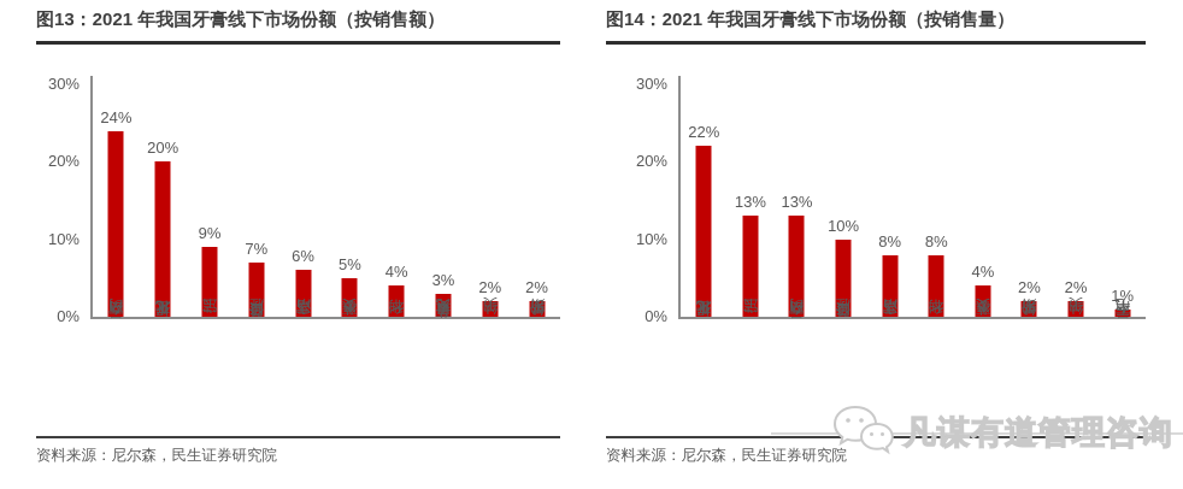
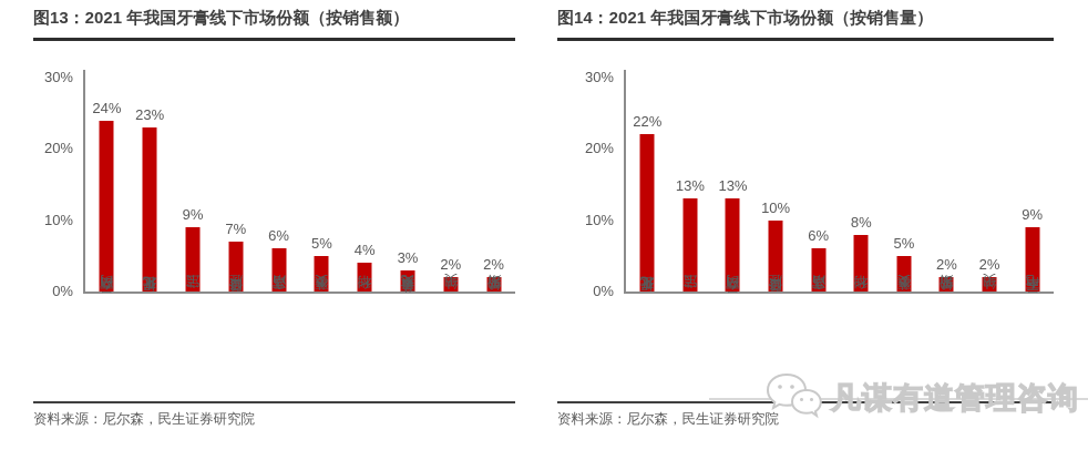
图13：2021 年我国牙膏线下市场份额（按销售额）/好来化工: 20% -> 23%
图14：2021 年我国牙膏线下市场份额（按销售量）/高露洁: 8% -> 6%
图14：2021 年我国牙膏线下市场份额（按销售量）/薇美姿: 4% -> 5%
图14：2021 年我国牙膏线下市场份额（按销售量）/云南三七: 1% -> 9%
